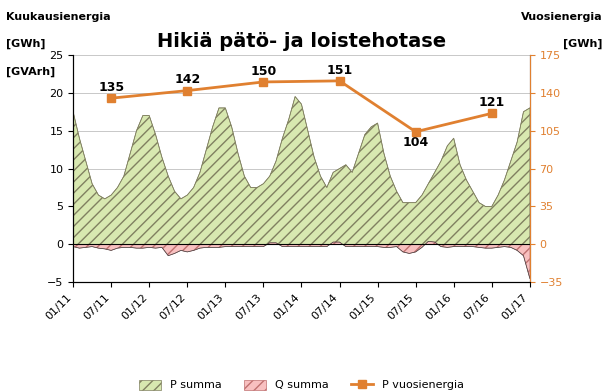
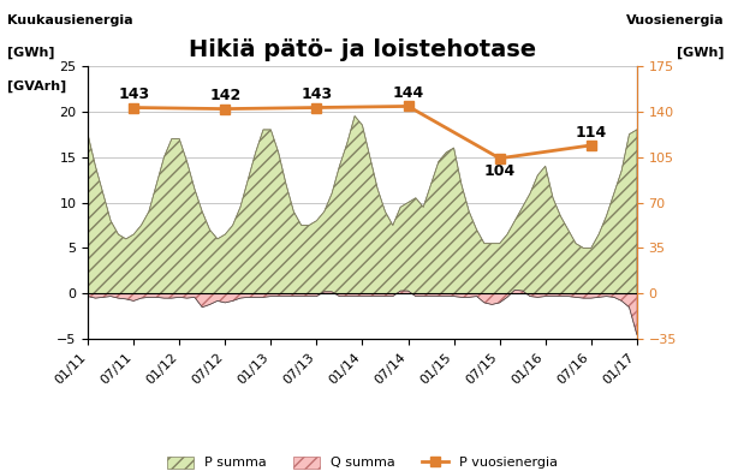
P vuosienergia/07/11: 135 -> 143
P vuosienergia/07/13: 150 -> 143
P vuosienergia/07/14: 151 -> 144
P vuosienergia/07/16: 121 -> 114
